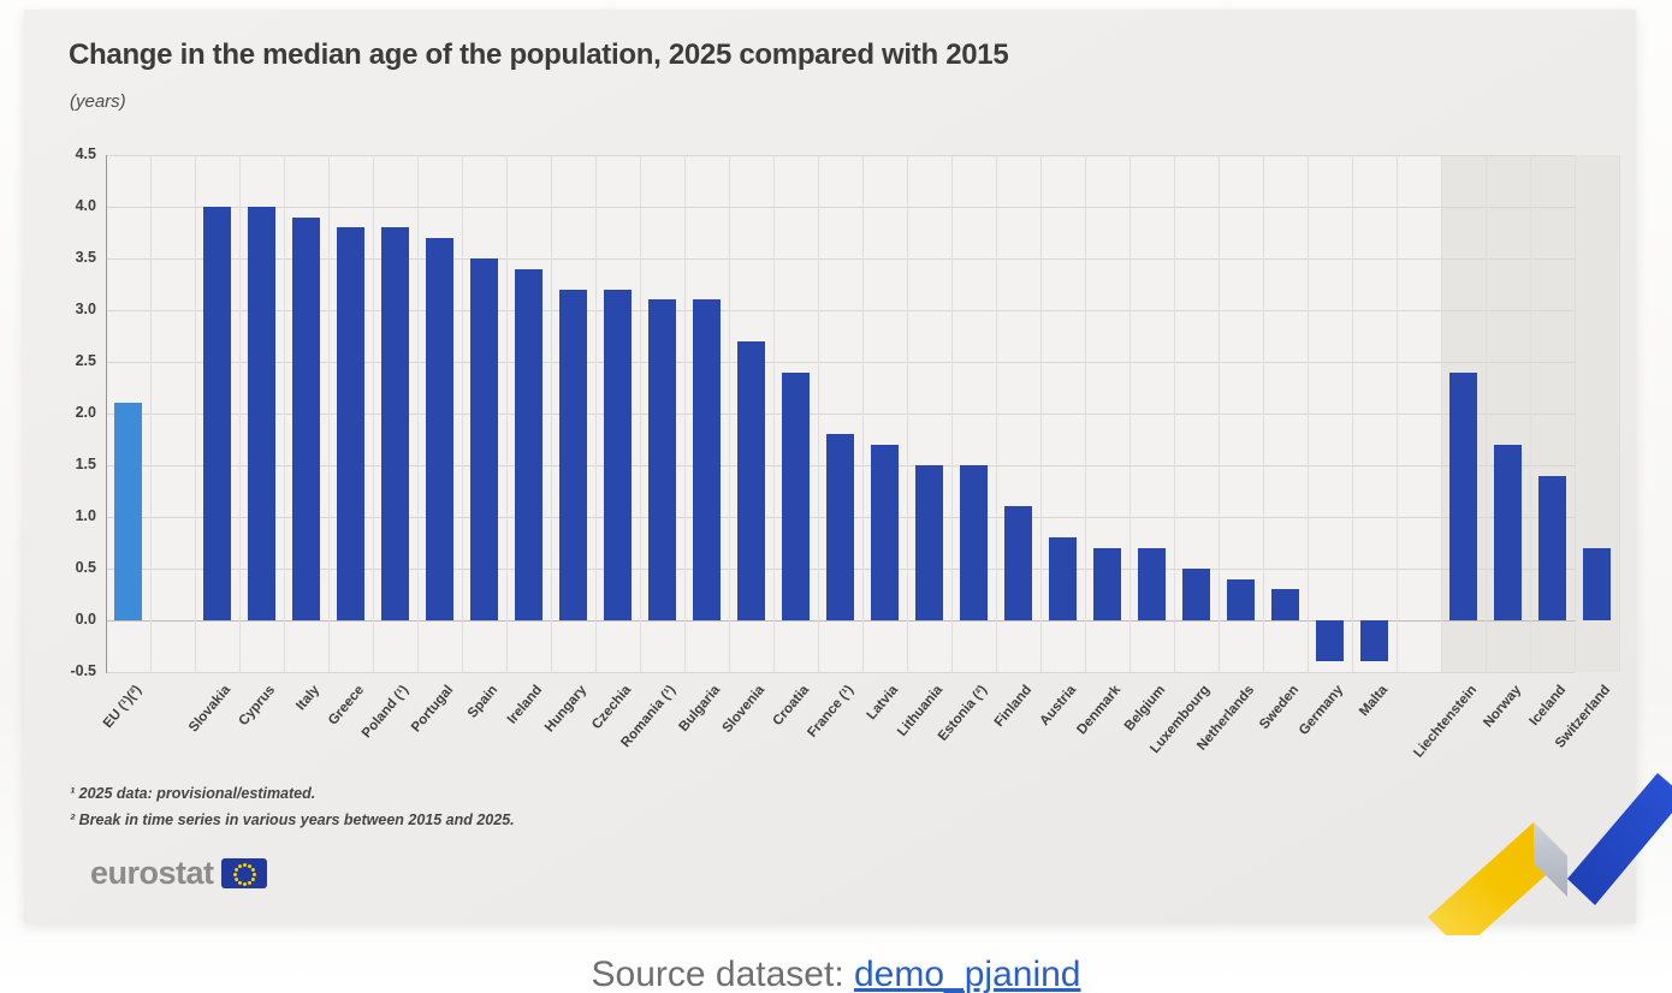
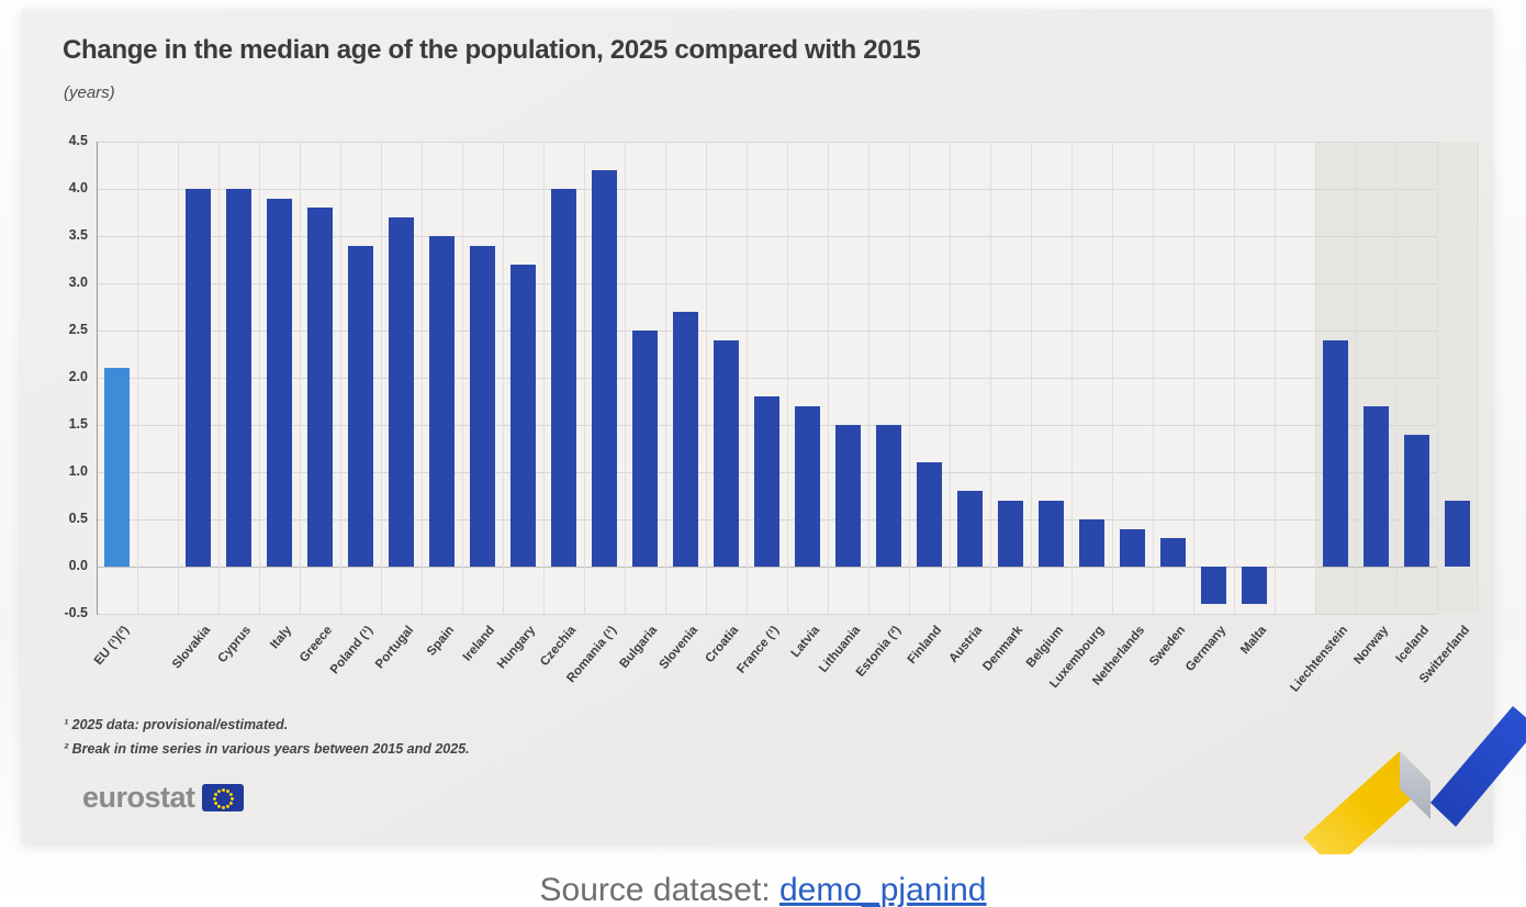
Poland (¹): 3.8 -> 3.4
Czechia: 3.2 -> 4.0
Romania (¹): 3.1 -> 4.2
Bulgaria: 3.1 -> 2.5
